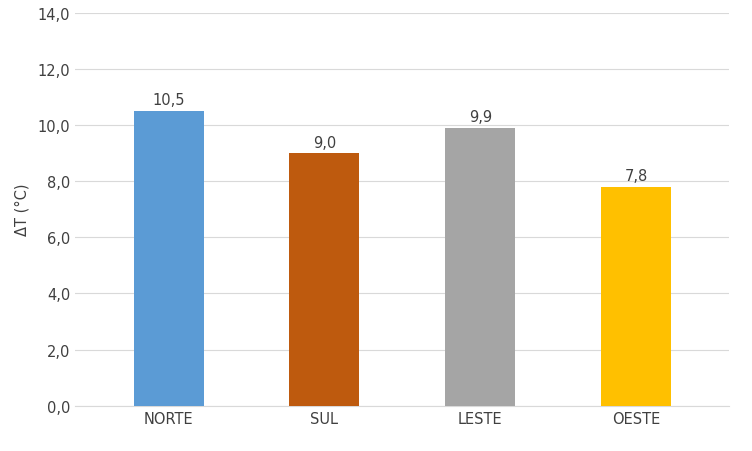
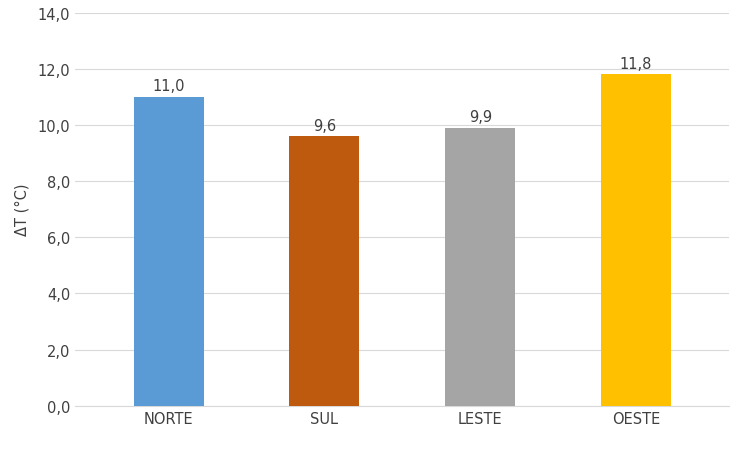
NORTE: 10,5 -> 11,0
SUL: 9,0 -> 9,6
OESTE: 7,8 -> 11,8
